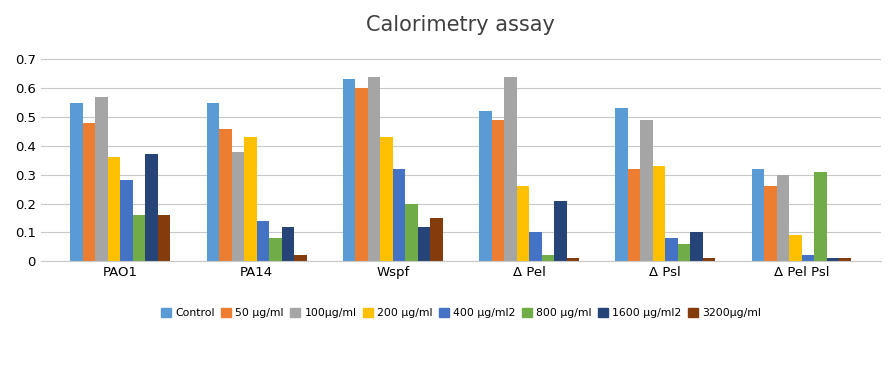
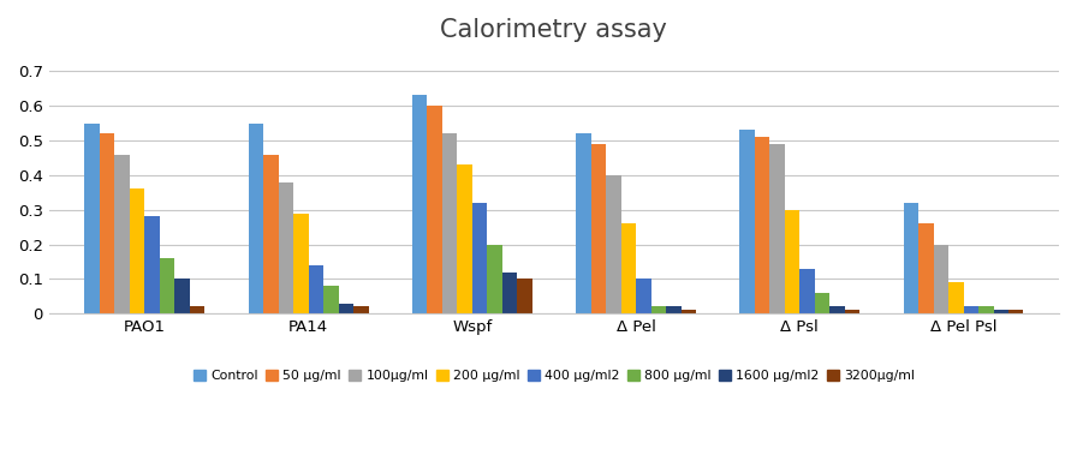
50 μg/ml/PAO1: 0.48 -> 0.52
100μg/ml/PAO1: 0.57 -> 0.46
1600 μg/ml2/PAO1: 0.37 -> 0.10
3200μg/ml/PAO1: 0.16 -> 0.02
200 μg/ml/PA14: 0.43 -> 0.29
1600 μg/ml2/PA14: 0.12 -> 0.03
100μg/ml/Wspf: 0.64 -> 0.52
3200μg/ml/Wspf: 0.15 -> 0.10
100μg/ml/Δ Pel: 0.64 -> 0.40
1600 μg/ml2/Δ Pel: 0.21 -> 0.02
50 μg/ml/Δ Psl: 0.32 -> 0.51
200 μg/ml/Δ Psl: 0.33 -> 0.30
400 μg/ml2/Δ Psl: 0.08 -> 0.13
1600 μg/ml2/Δ Psl: 0.10 -> 0.02
100μg/ml/Δ Pel Psl: 0.30 -> 0.20
800 μg/ml/Δ Pel Psl: 0.31 -> 0.02
